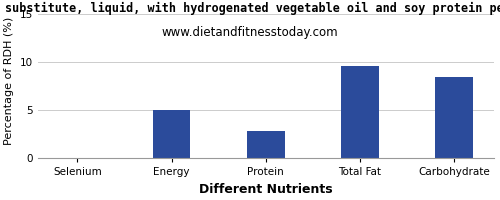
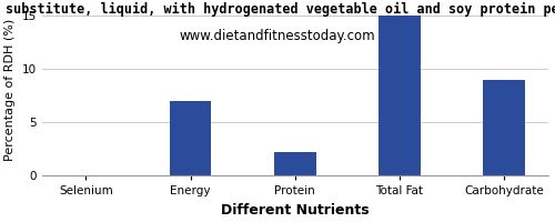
Energy: 5.0 -> 7.0
Protein: 2.8 -> 2.2
Total Fat: 9.6 -> 15.0
Carbohydrate: 8.4 -> 9.0
